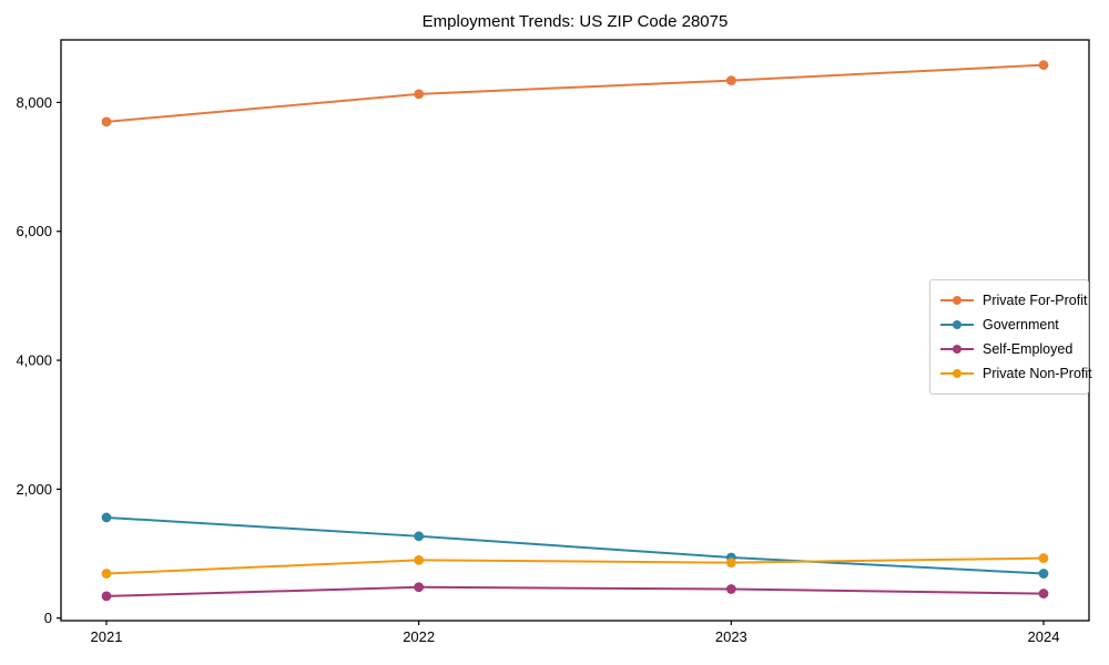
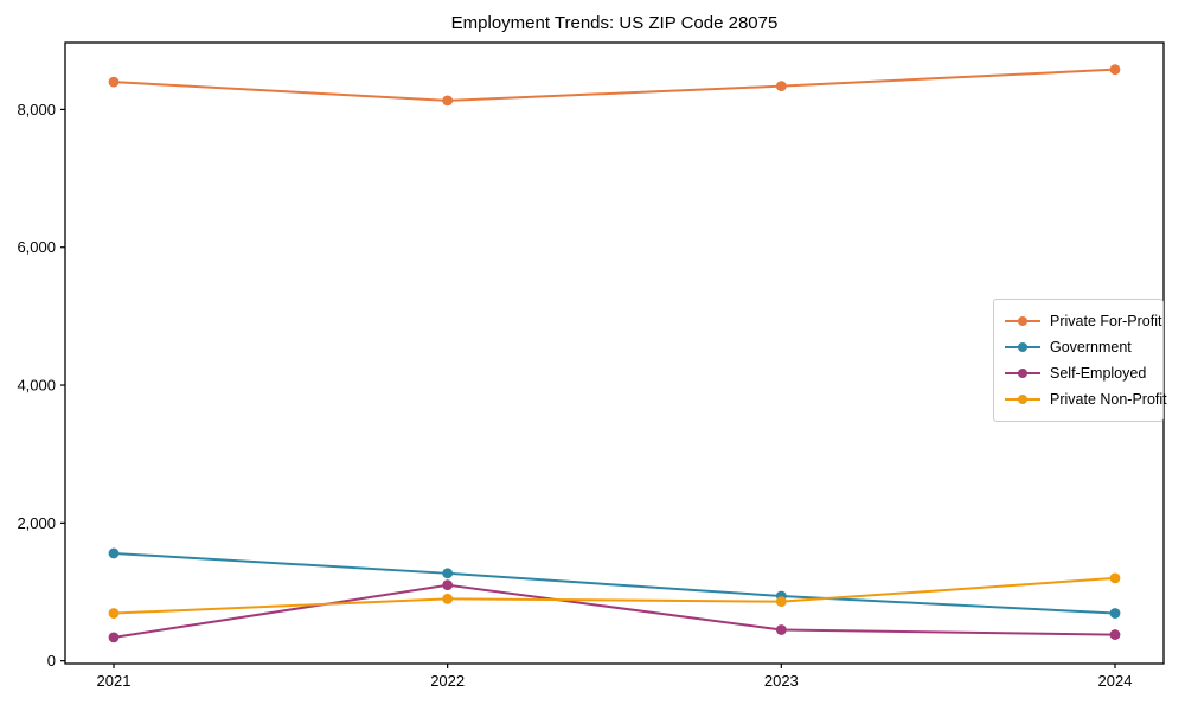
Private For-Profit/2021: 7700 -> 8400
Self-Employed/2022: 500 -> 1100
Private Non-Profit/2024: 900 -> 1200
